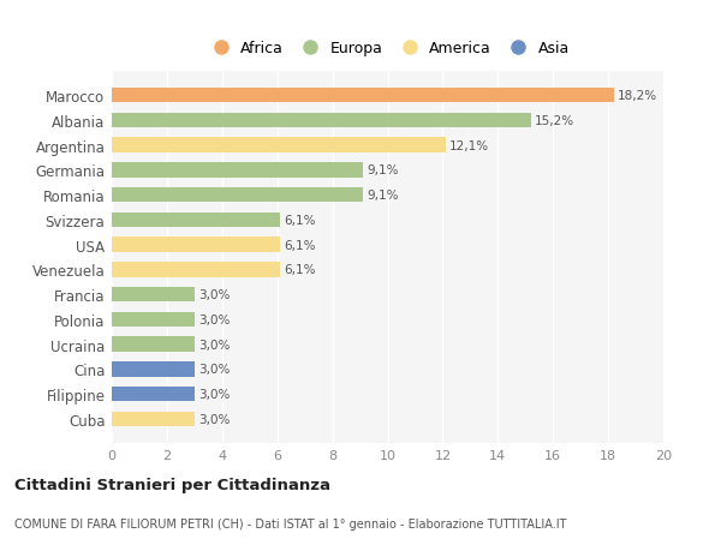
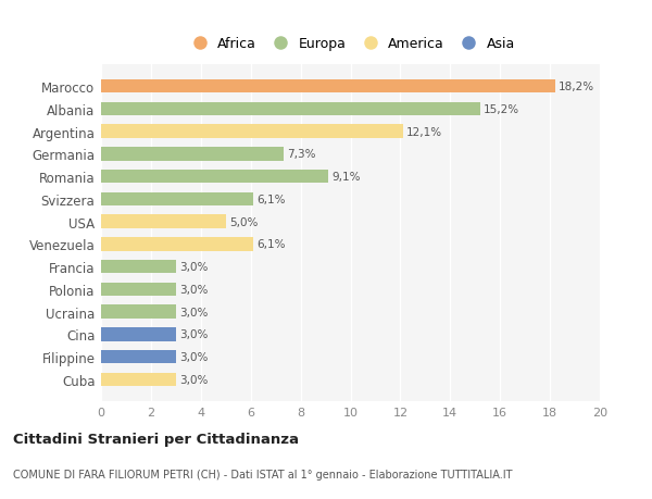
Germania: 9,1% -> 7,3%
USA: 6,1% -> 5,0%
